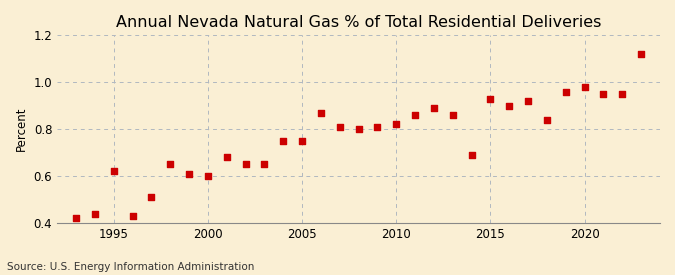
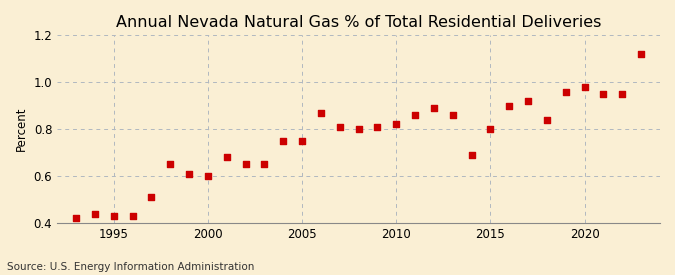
1995: 0.62 -> 0.43
2015: 0.93 -> 0.80
